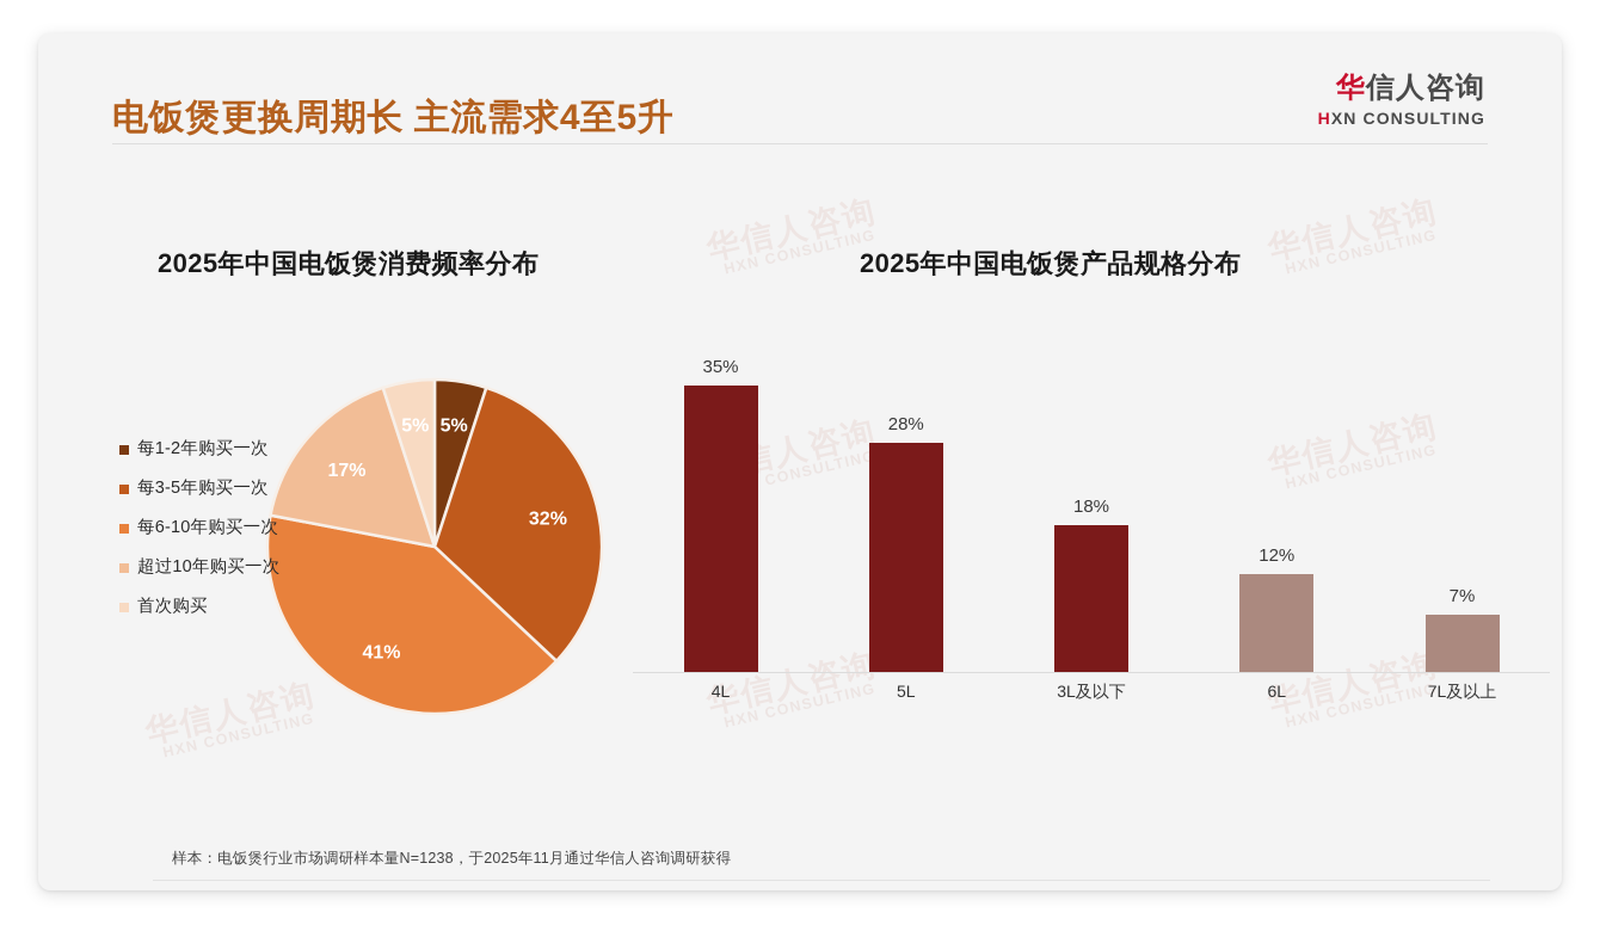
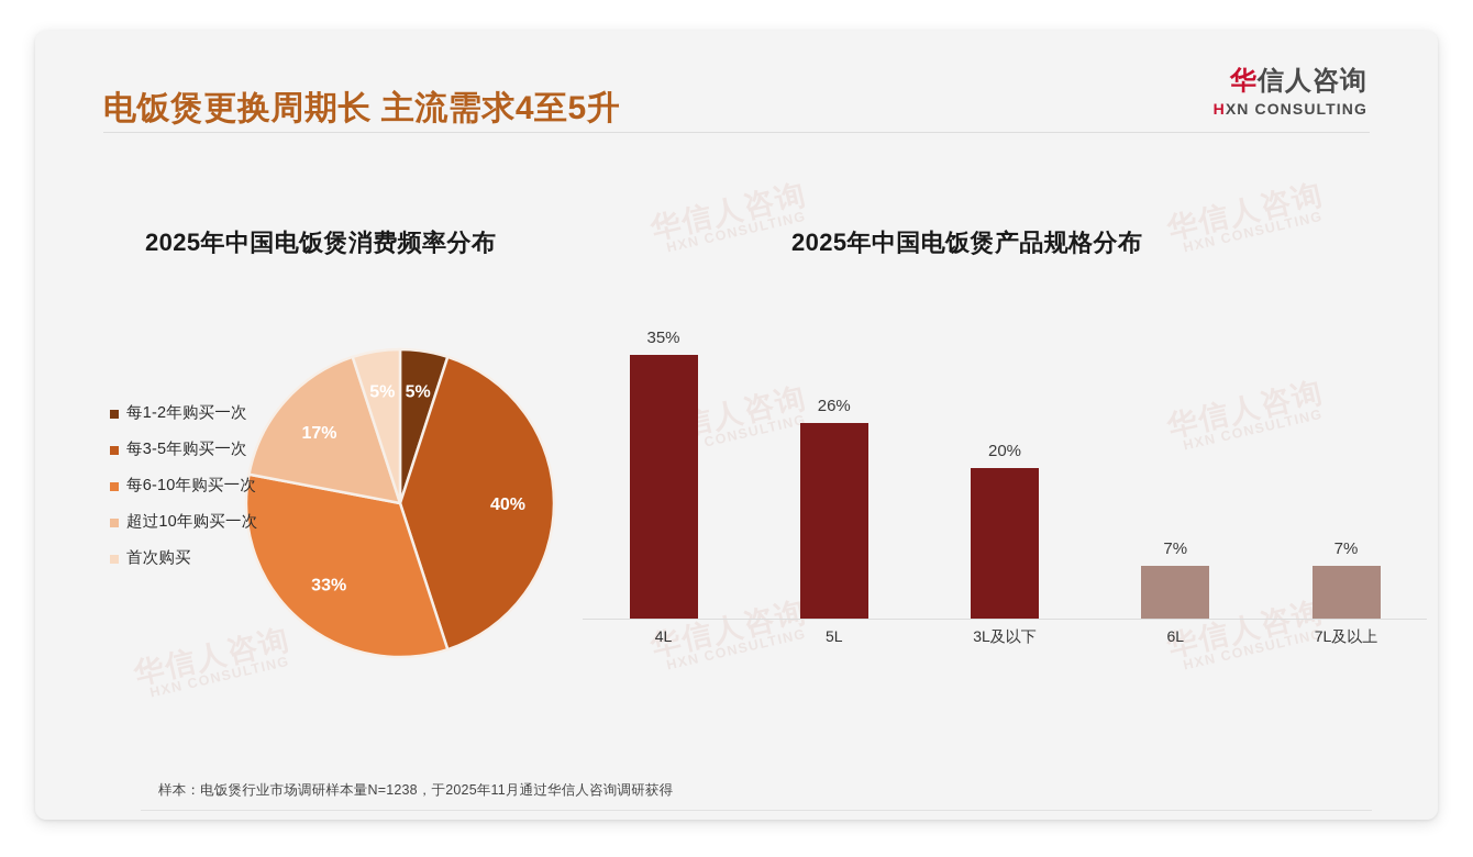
2025年中国电饭煲消费频率分布/每3-5年购买一次: 32% -> 40%
2025年中国电饭煲消费频率分布/每6-10年购买一次: 41% -> 33%
2025年中国电饭煲产品规格分布/5L: 28% -> 26%
2025年中国电饭煲产品规格分布/3L及以下: 18% -> 20%
2025年中国电饭煲产品规格分布/6L: 12% -> 7%
